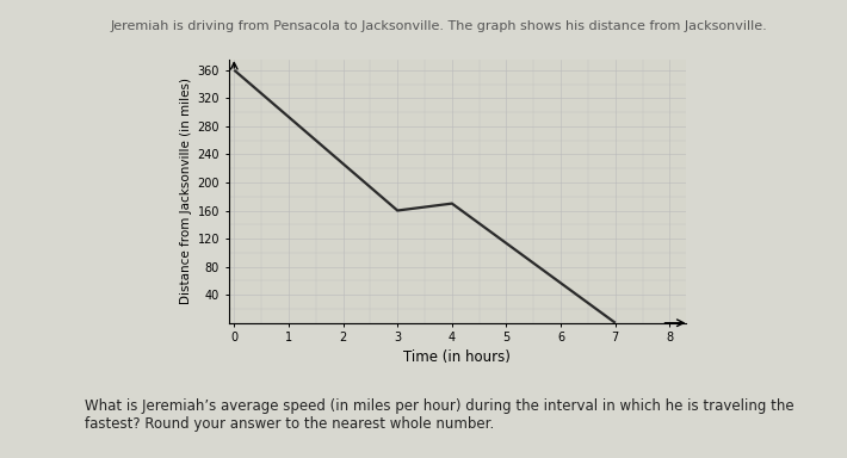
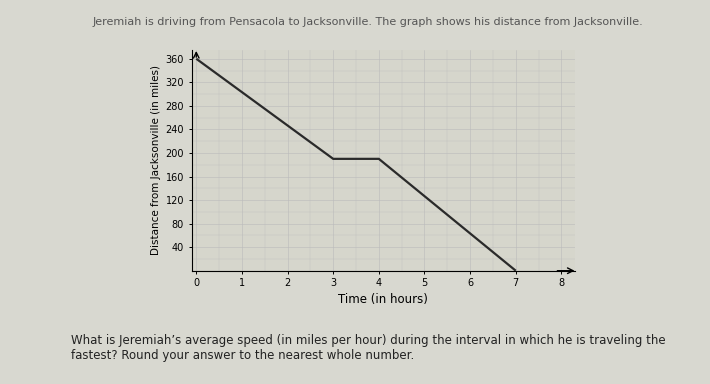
3: 160 -> 190
4: 170 -> 190
